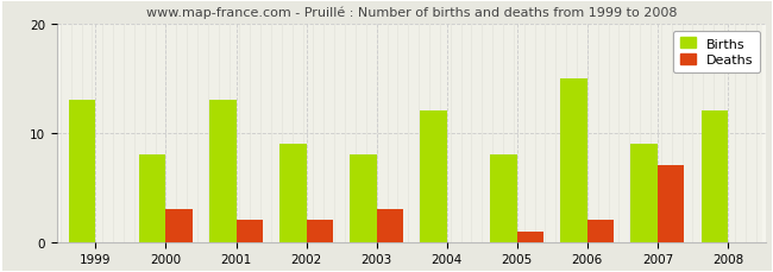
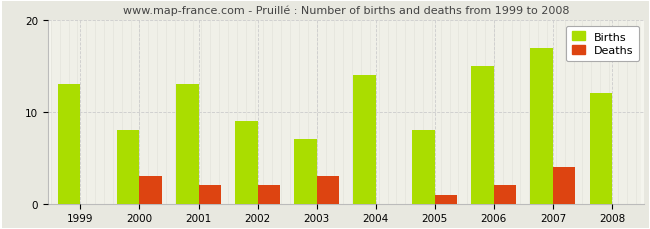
Births/2003: 8 -> 7
Births/2004: 12 -> 14
Births/2007: 9 -> 17
Deaths/2007: 7 -> 4
